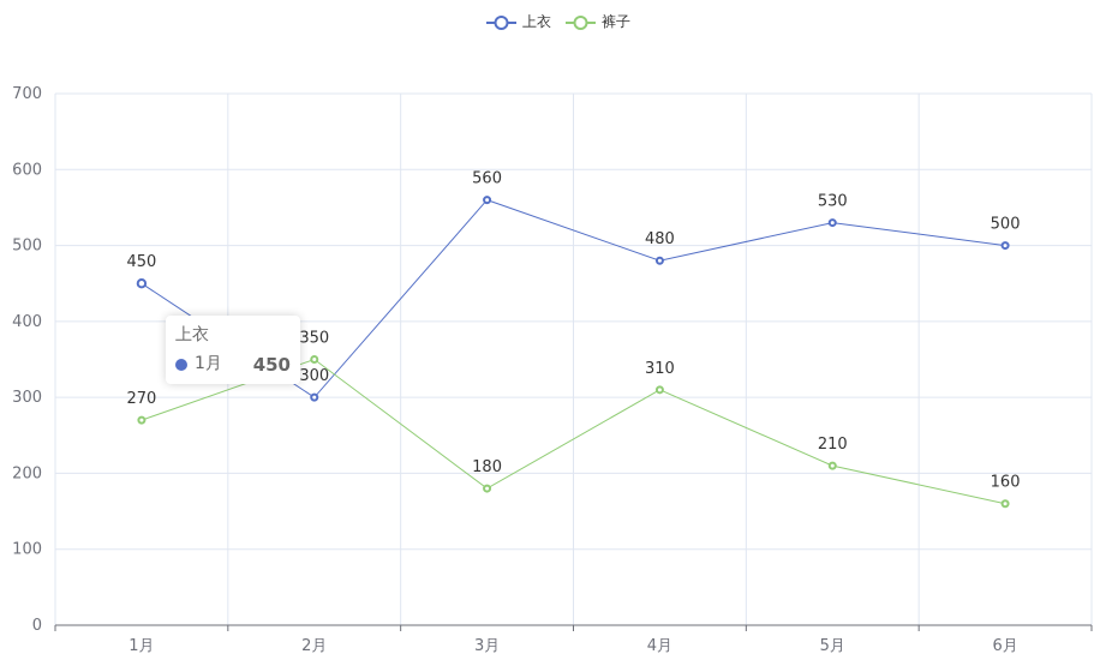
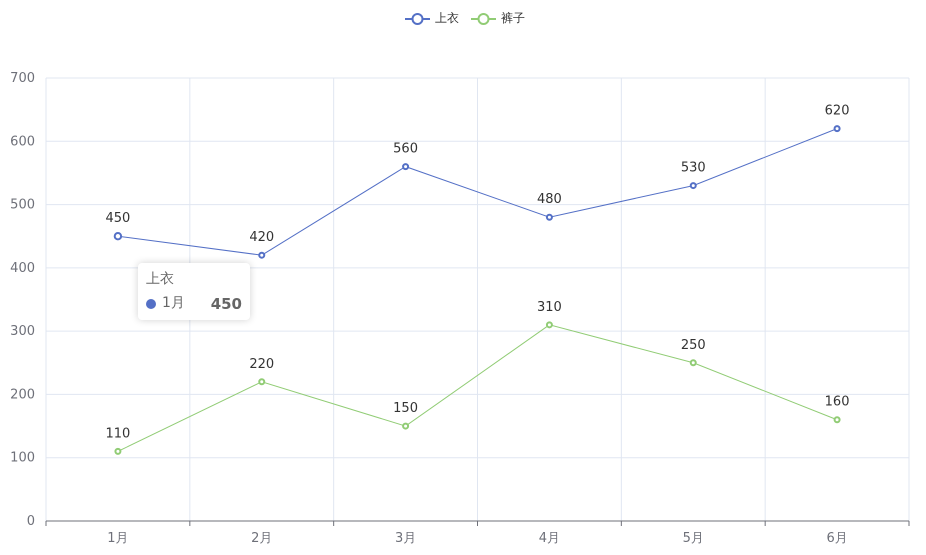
裤子/1月: 270 -> 110
上衣/2月: 300 -> 420
裤子/2月: 350 -> 220
裤子/3月: 180 -> 150
裤子/5月: 210 -> 250
上衣/6月: 500 -> 620
